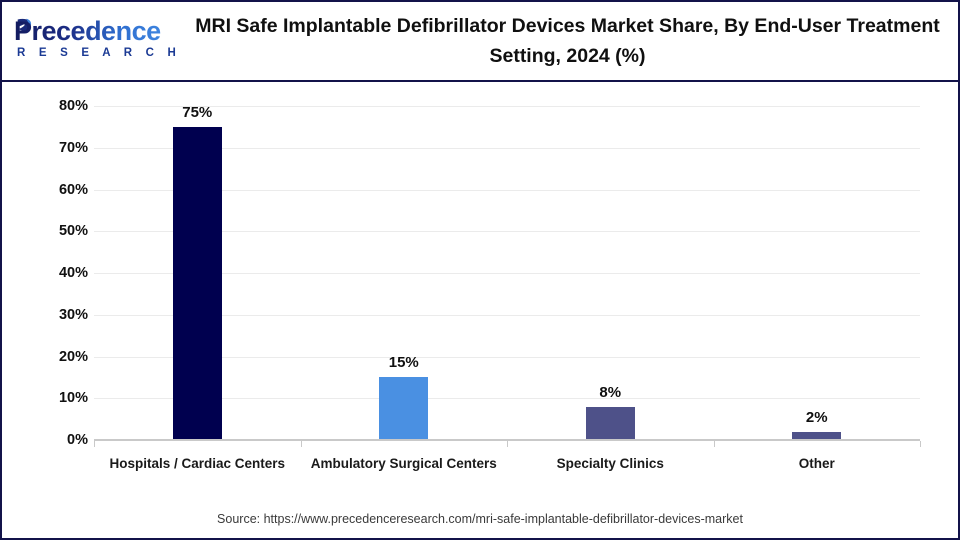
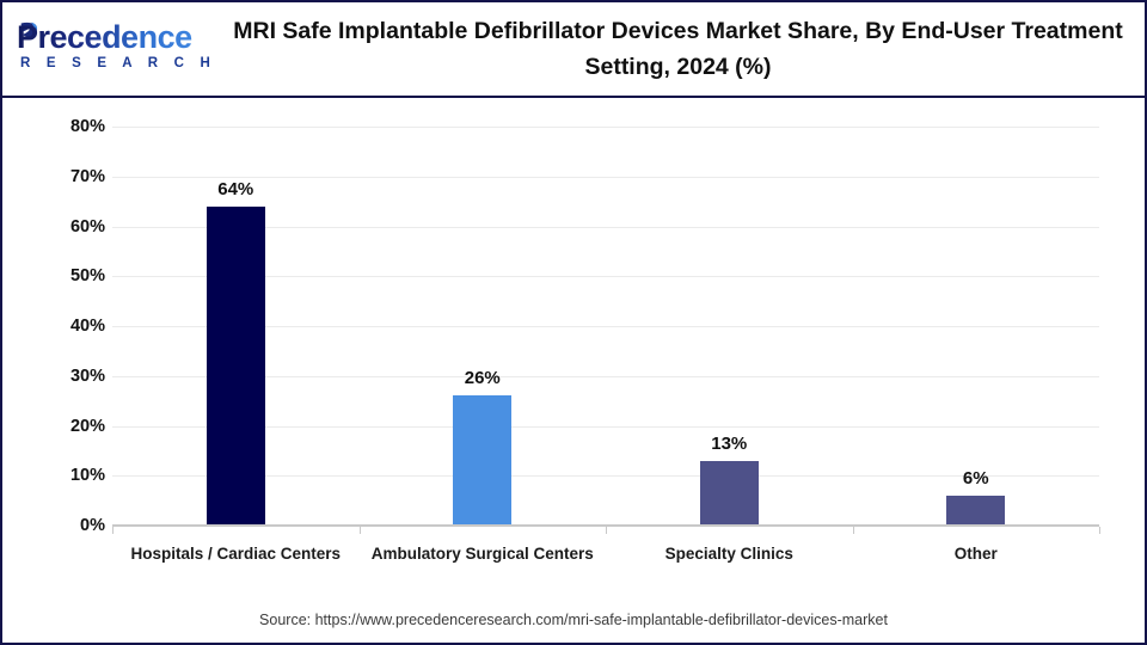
Hospitals / Cardiac Centers: 75% -> 64%
Ambulatory Surgical Centers: 15% -> 26%
Specialty Clinics: 8% -> 13%
Other: 2% -> 6%
